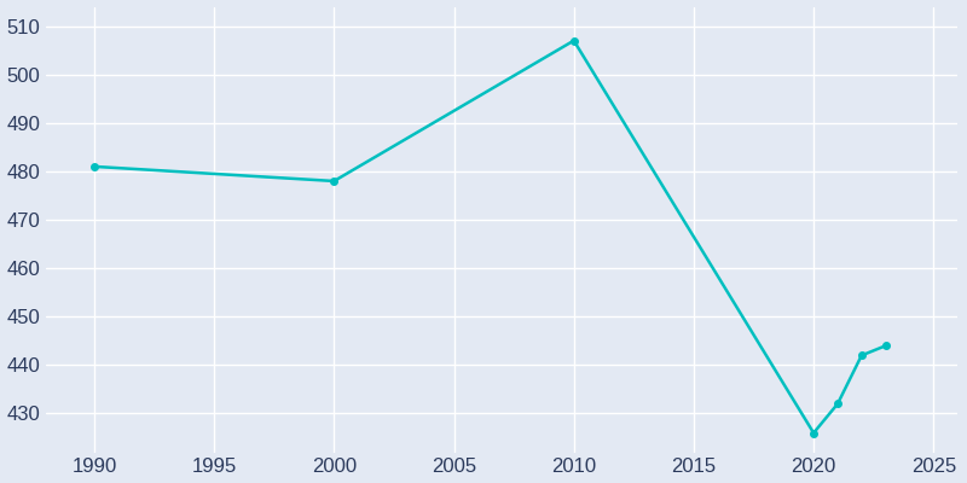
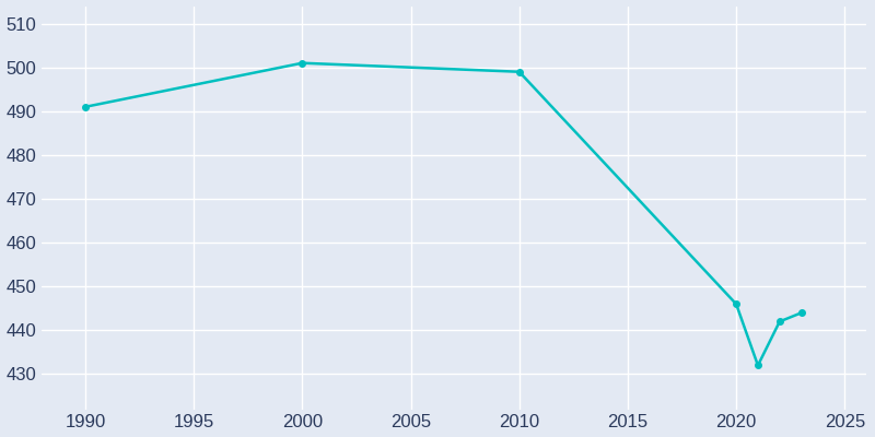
1990: 481 -> 491
2000: 478 -> 501
2010: 507 -> 499
2020: 426 -> 446
